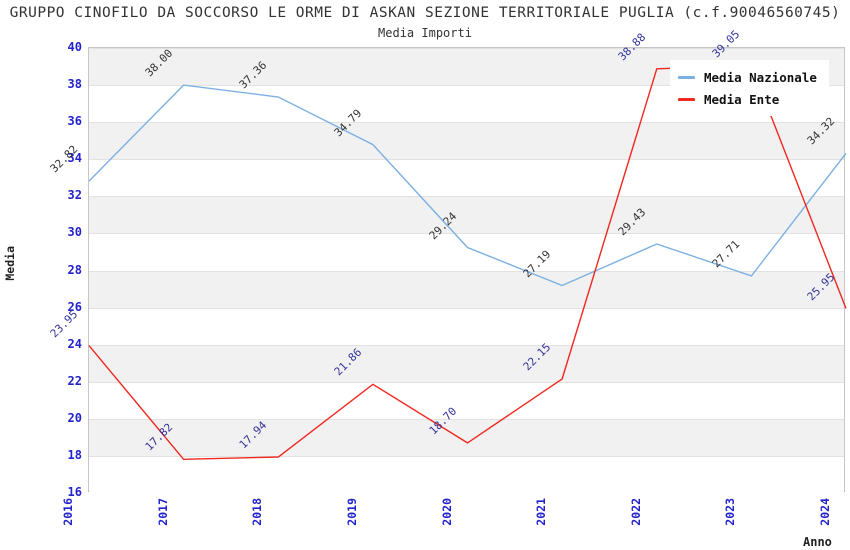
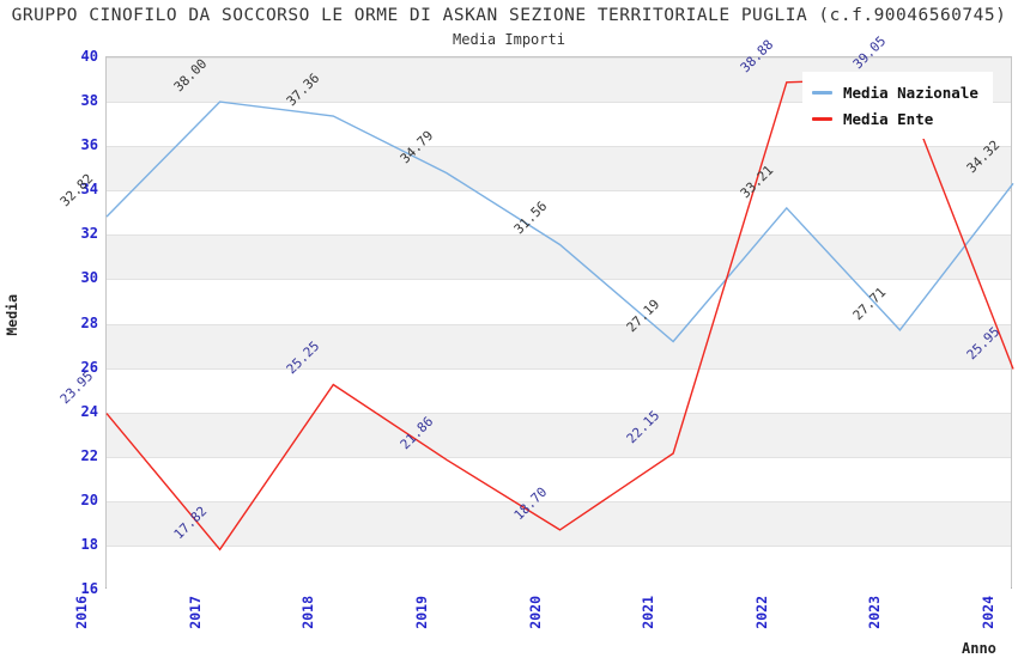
Media Ente/2018: 17.94 -> 25.25
Media Nazionale/2020: 29.24 -> 31.56
Media Nazionale/2022: 29.43 -> 33.21
